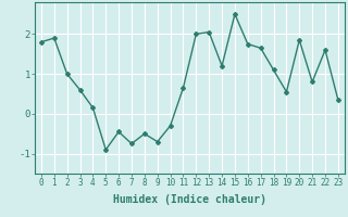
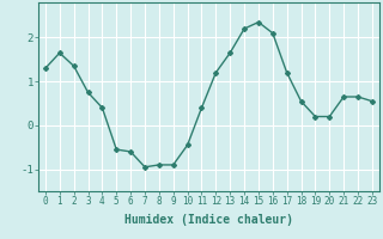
0: 1.80 -> 1.30
1: 1.90 -> 1.65
2: 1.00 -> 1.35
3: 0.60 -> 0.75
4: 0.15 -> 0.40
5: -0.90 -> -0.55
6: -0.45 -> -0.60
7: -0.75 -> -0.95
8: -0.50 -> -0.90
9: -0.70 -> -0.90
10: -0.30 -> -0.45
11: 0.65 -> 0.40
12: 2.00 -> 1.20
13: 2.05 -> 1.65
14: 1.20 -> 2.20
15: 2.50 -> 2.35
16: 1.75 -> 2.10
17: 1.65 -> 1.20
18: 1.10 -> 0.55
19: 0.55 -> 0.20
20: 1.85 -> 0.20
21: 0.80 -> 0.65
22: 1.60 -> 0.65
23: 0.35 -> 0.55
